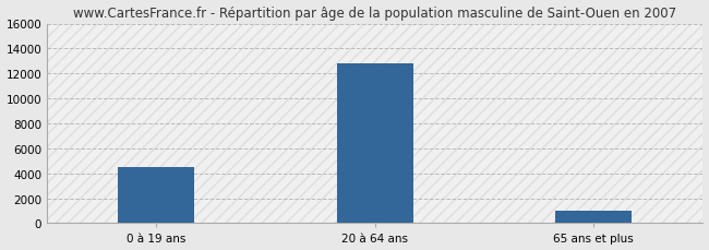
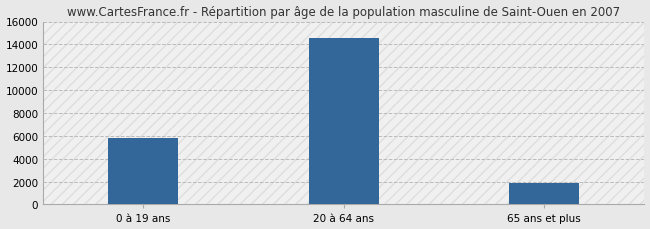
0 à 19 ans: 4500 -> 5800
20 à 64 ans: 12800 -> 14600
65 ans et plus: 1000 -> 1800
